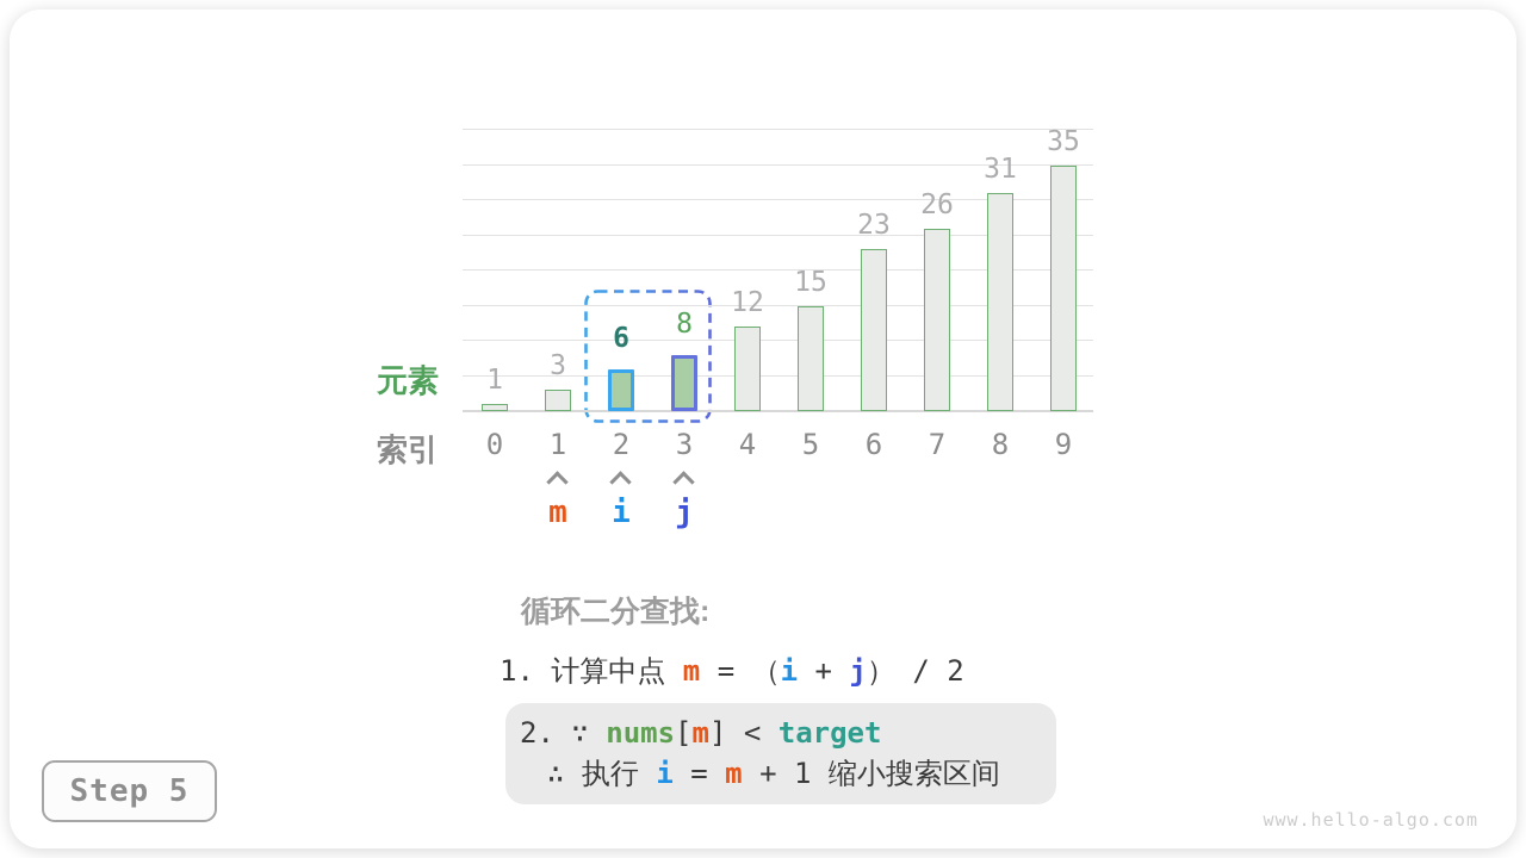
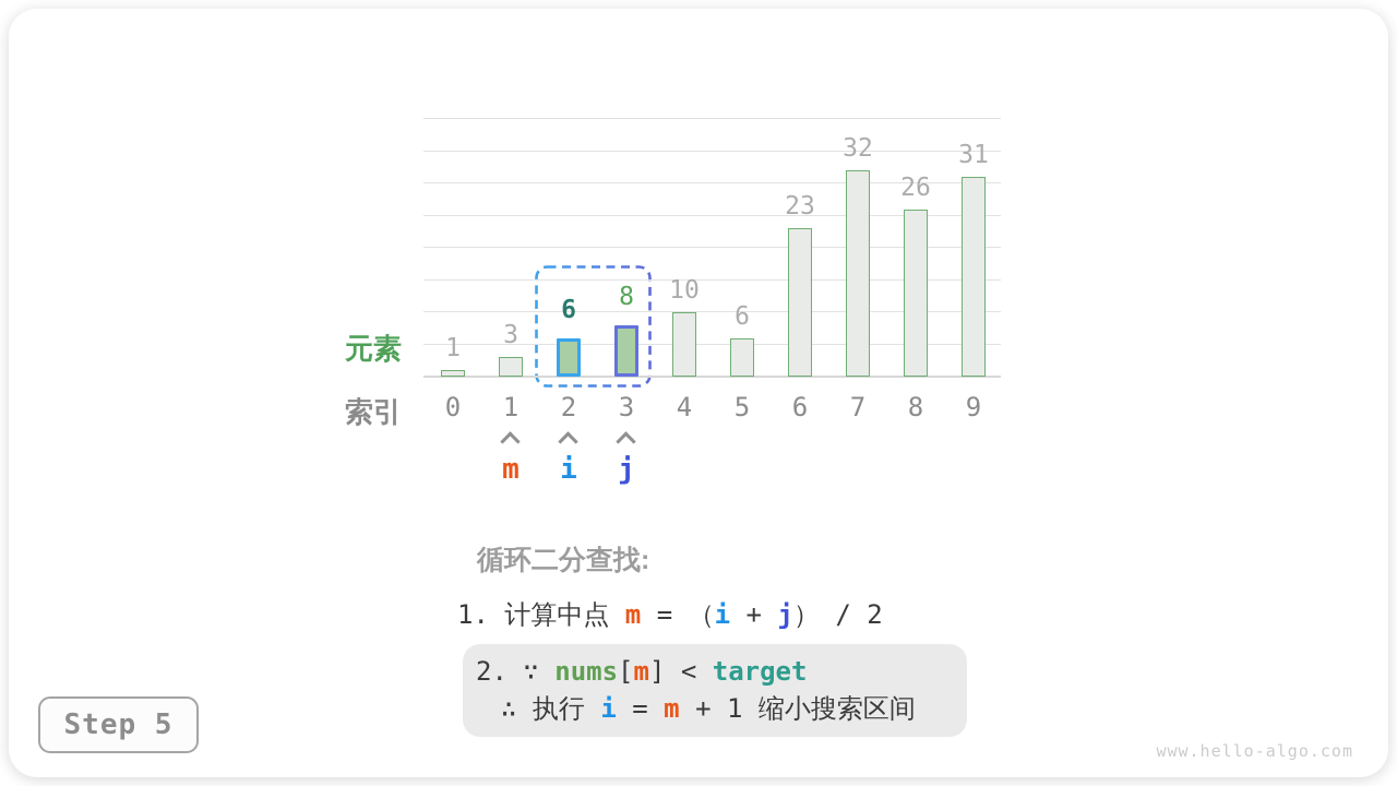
4: 12 -> 10
5: 15 -> 6
7: 26 -> 32
8: 31 -> 26
9: 35 -> 31
